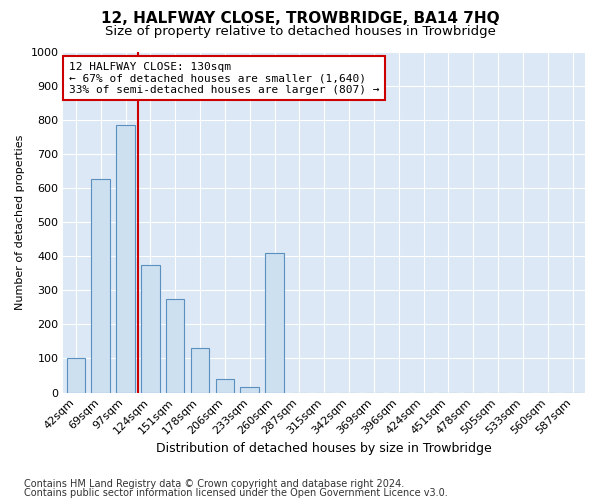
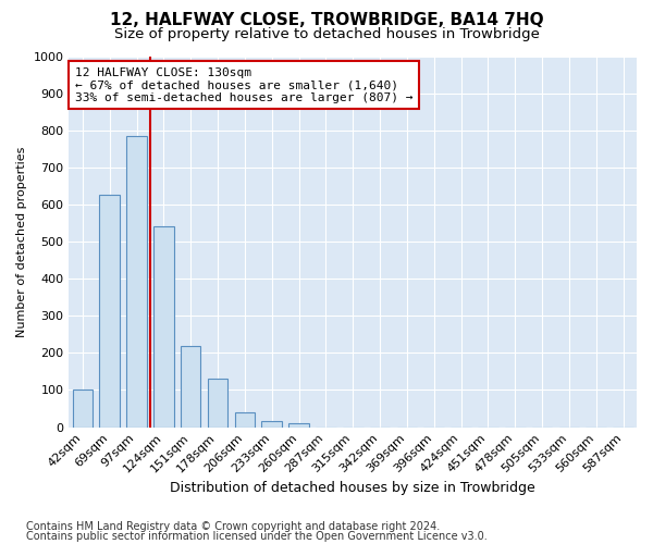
124sqm: 375 -> 540
151sqm: 275 -> 220
260sqm: 410 -> 10
